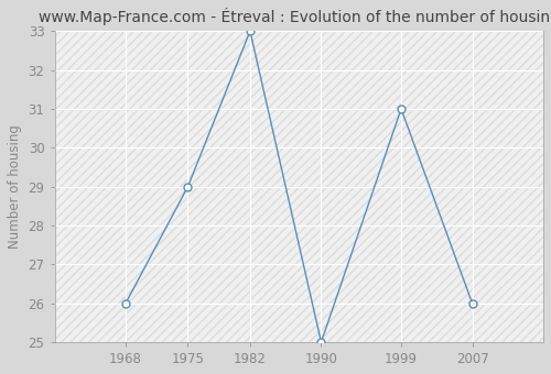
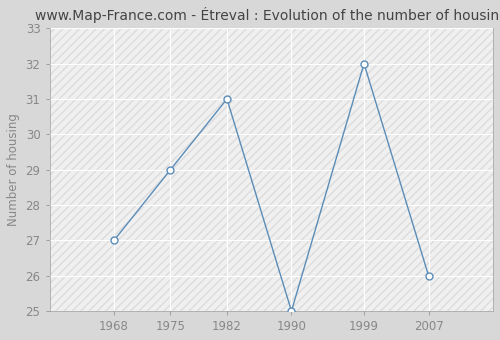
1968: 26 -> 27
1982: 33 -> 31
1999: 31 -> 32
